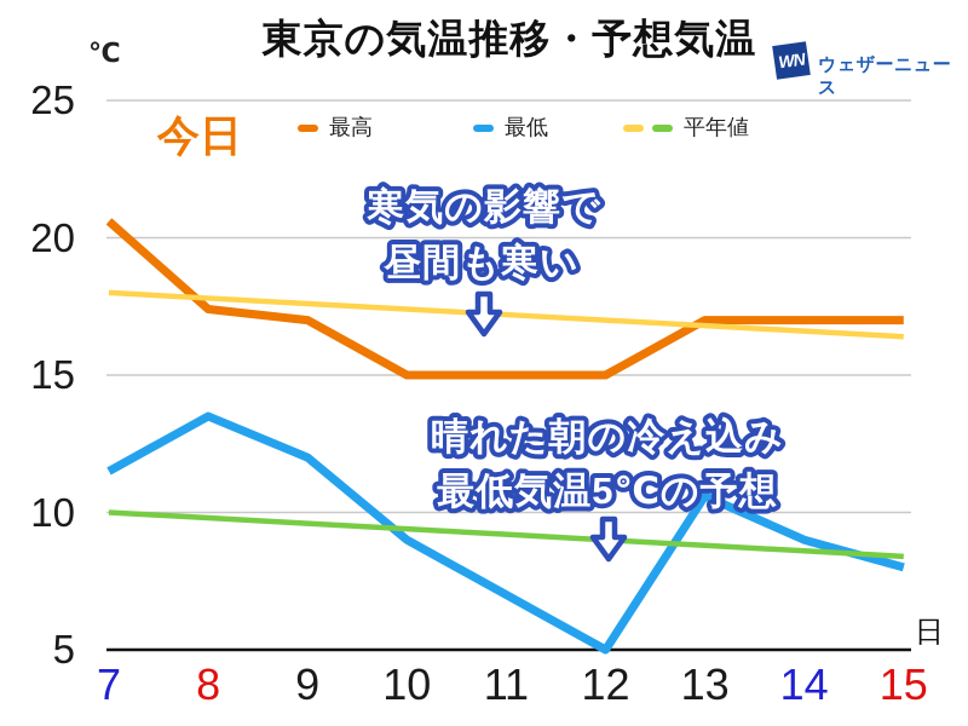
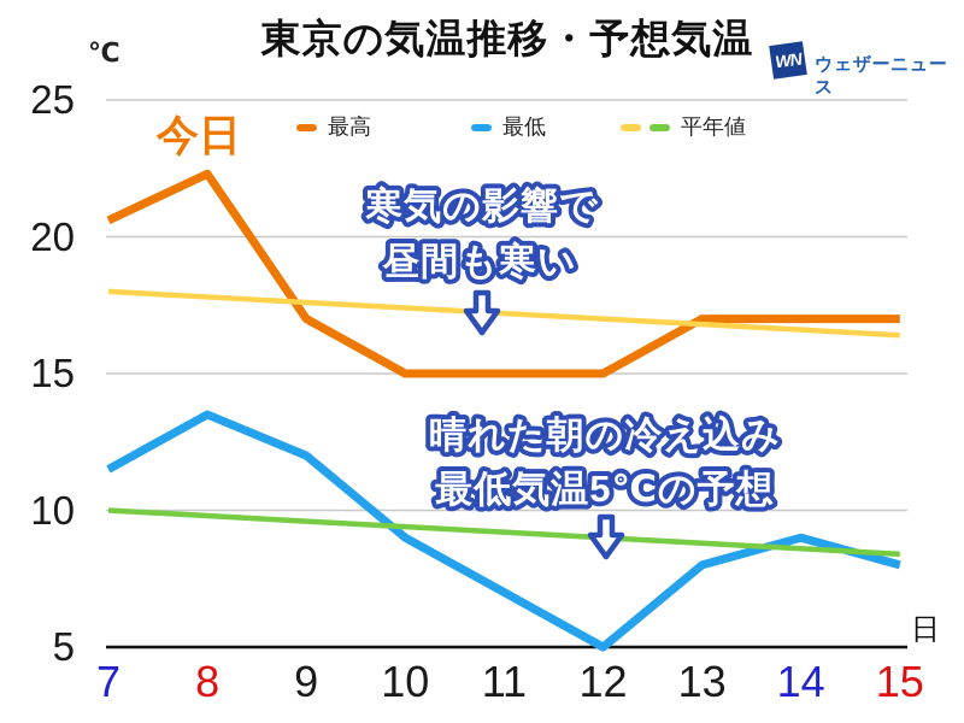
最高/8: 17.4 -> 22.3
最低/13: 10.6 -> 8.0
